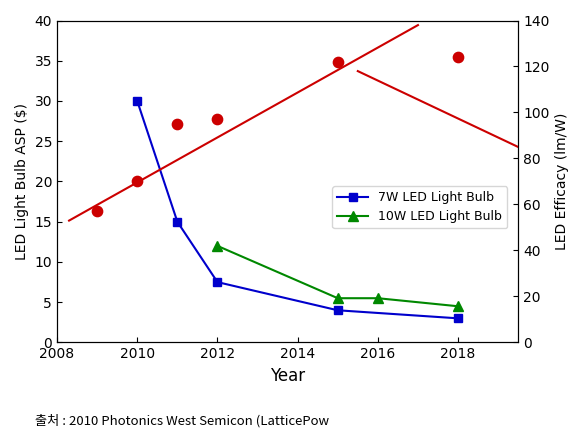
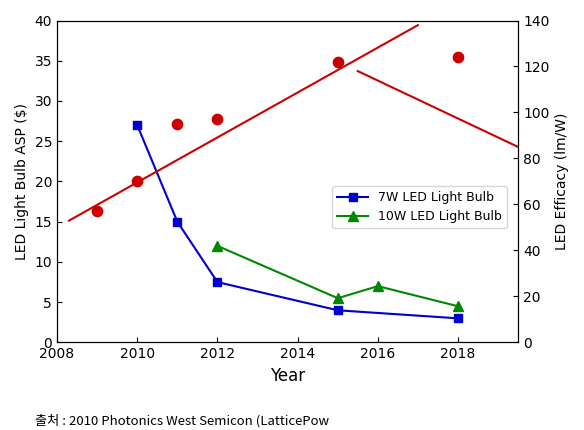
7W LED Light Bulb/2010: 30.0 -> 27.0
10W LED Light Bulb/2016: 5.5 -> 7.0
